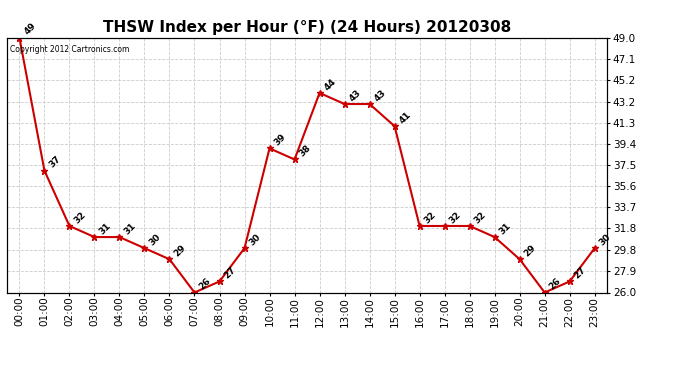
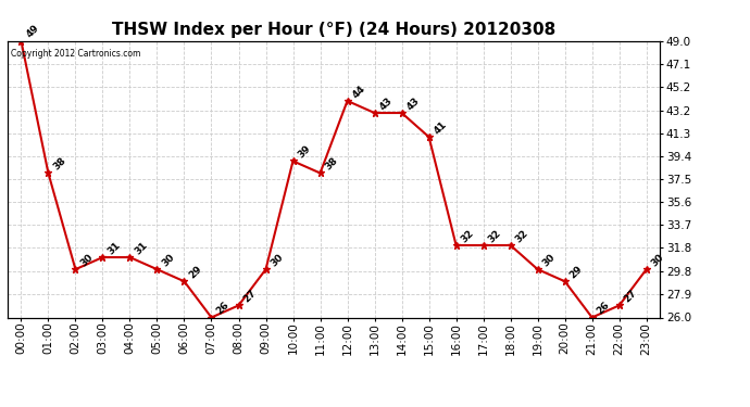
01:00: 37 -> 38
02:00: 32 -> 30
19:00: 31 -> 30
